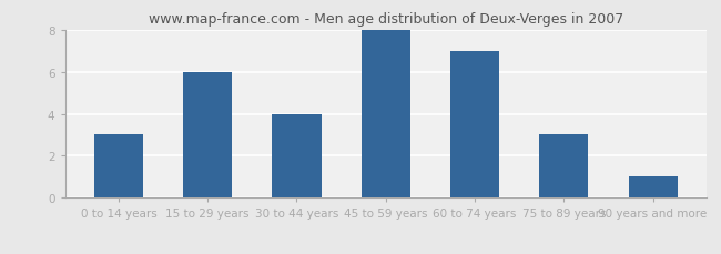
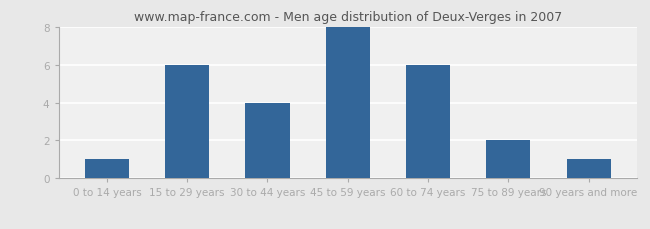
0 to 14 years: 3 -> 1
60 to 74 years: 7 -> 6
75 to 89 years: 3 -> 2
